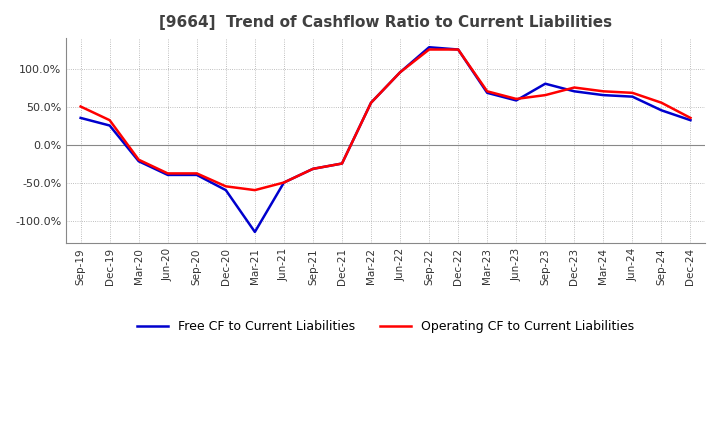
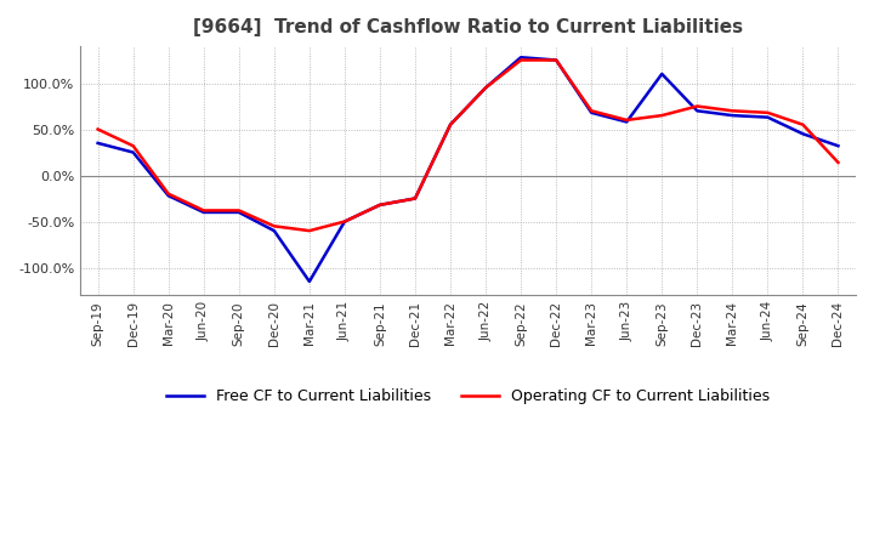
Free CF to Current Liabilities/Sep-23: 80% -> 110%
Operating CF to Current Liabilities/Dec-24: 35% -> 14%
